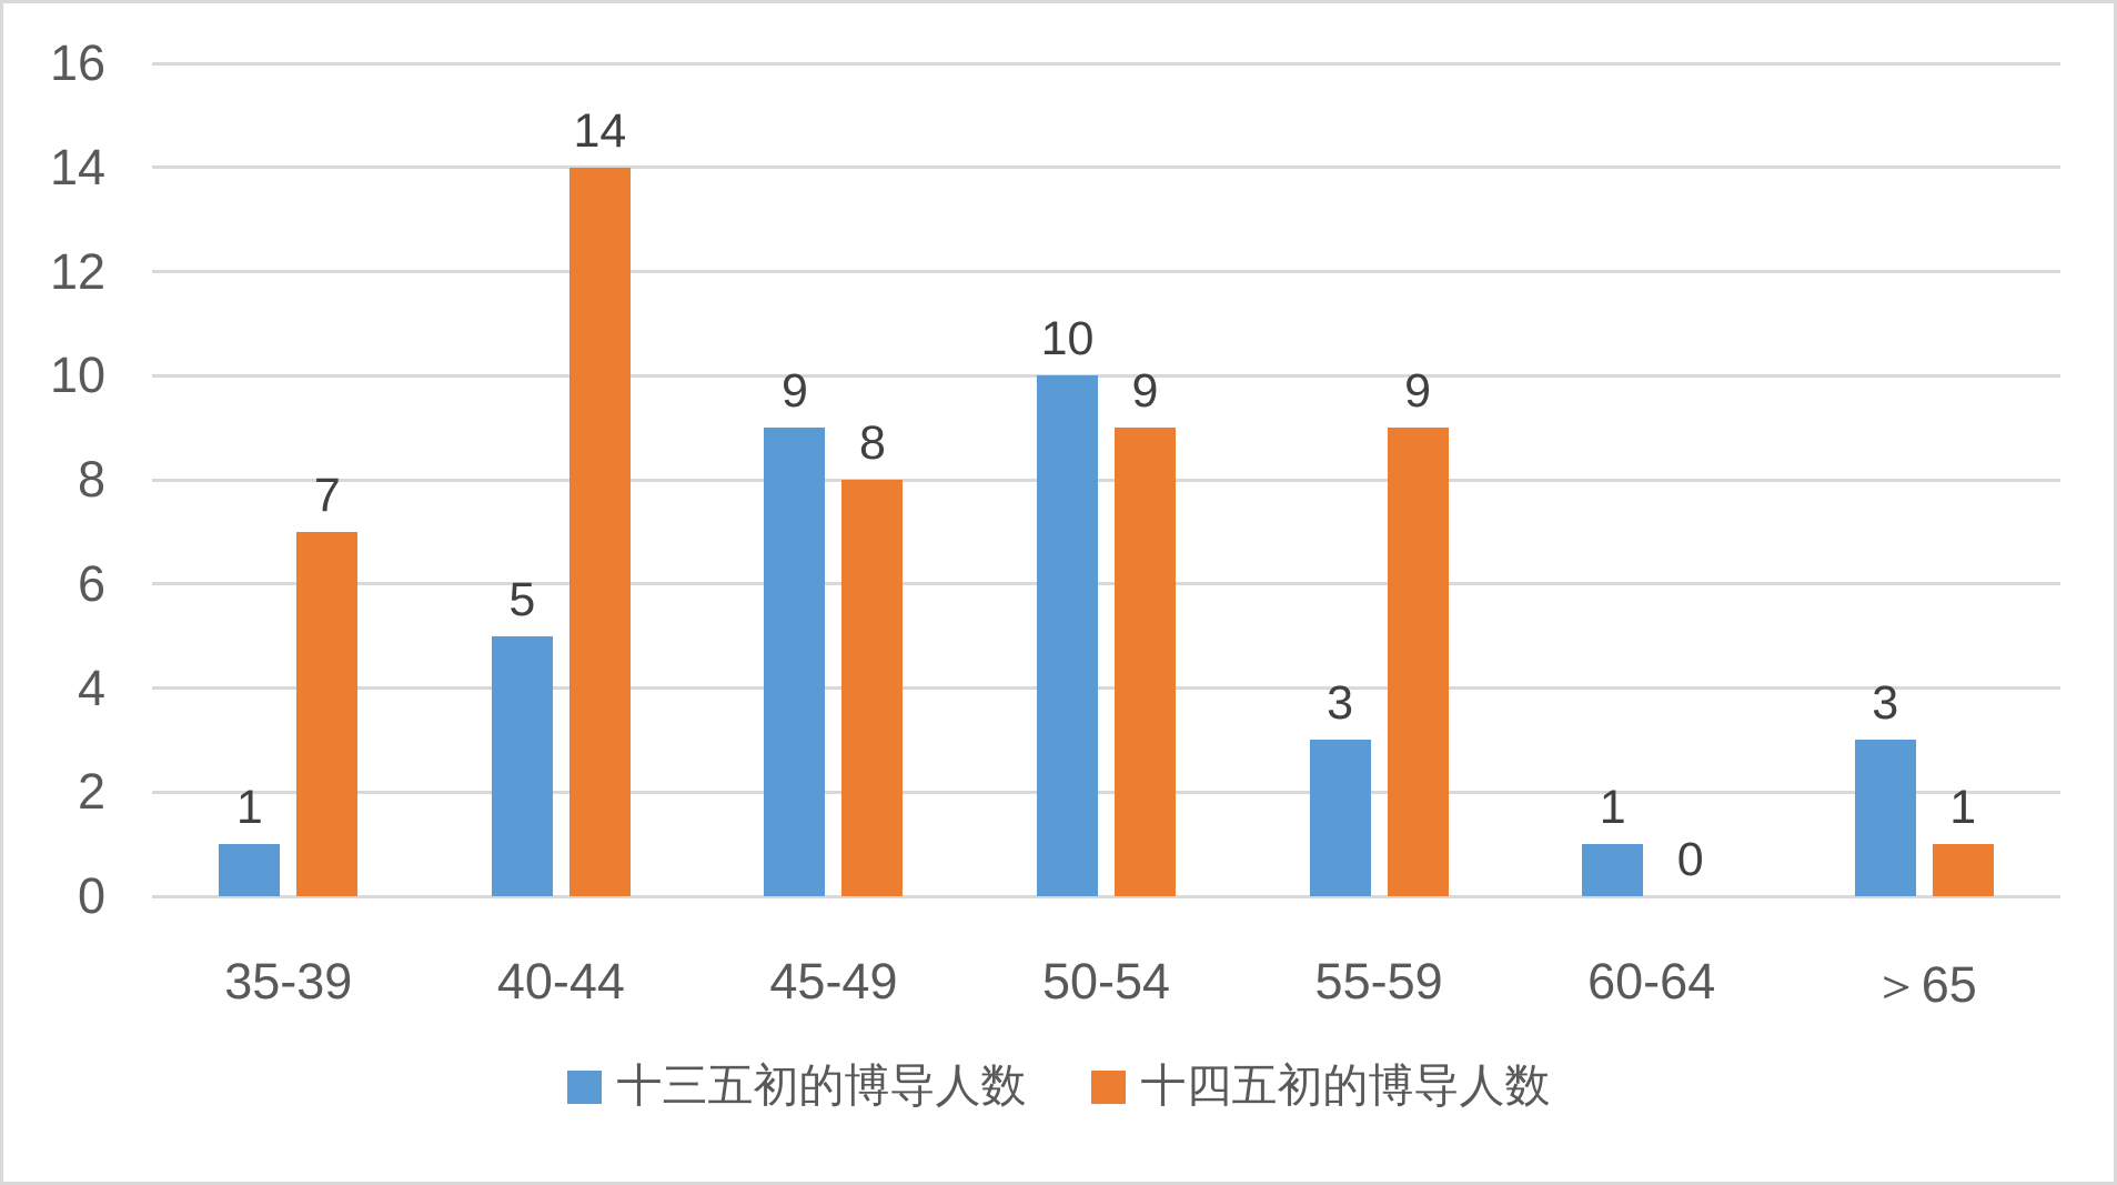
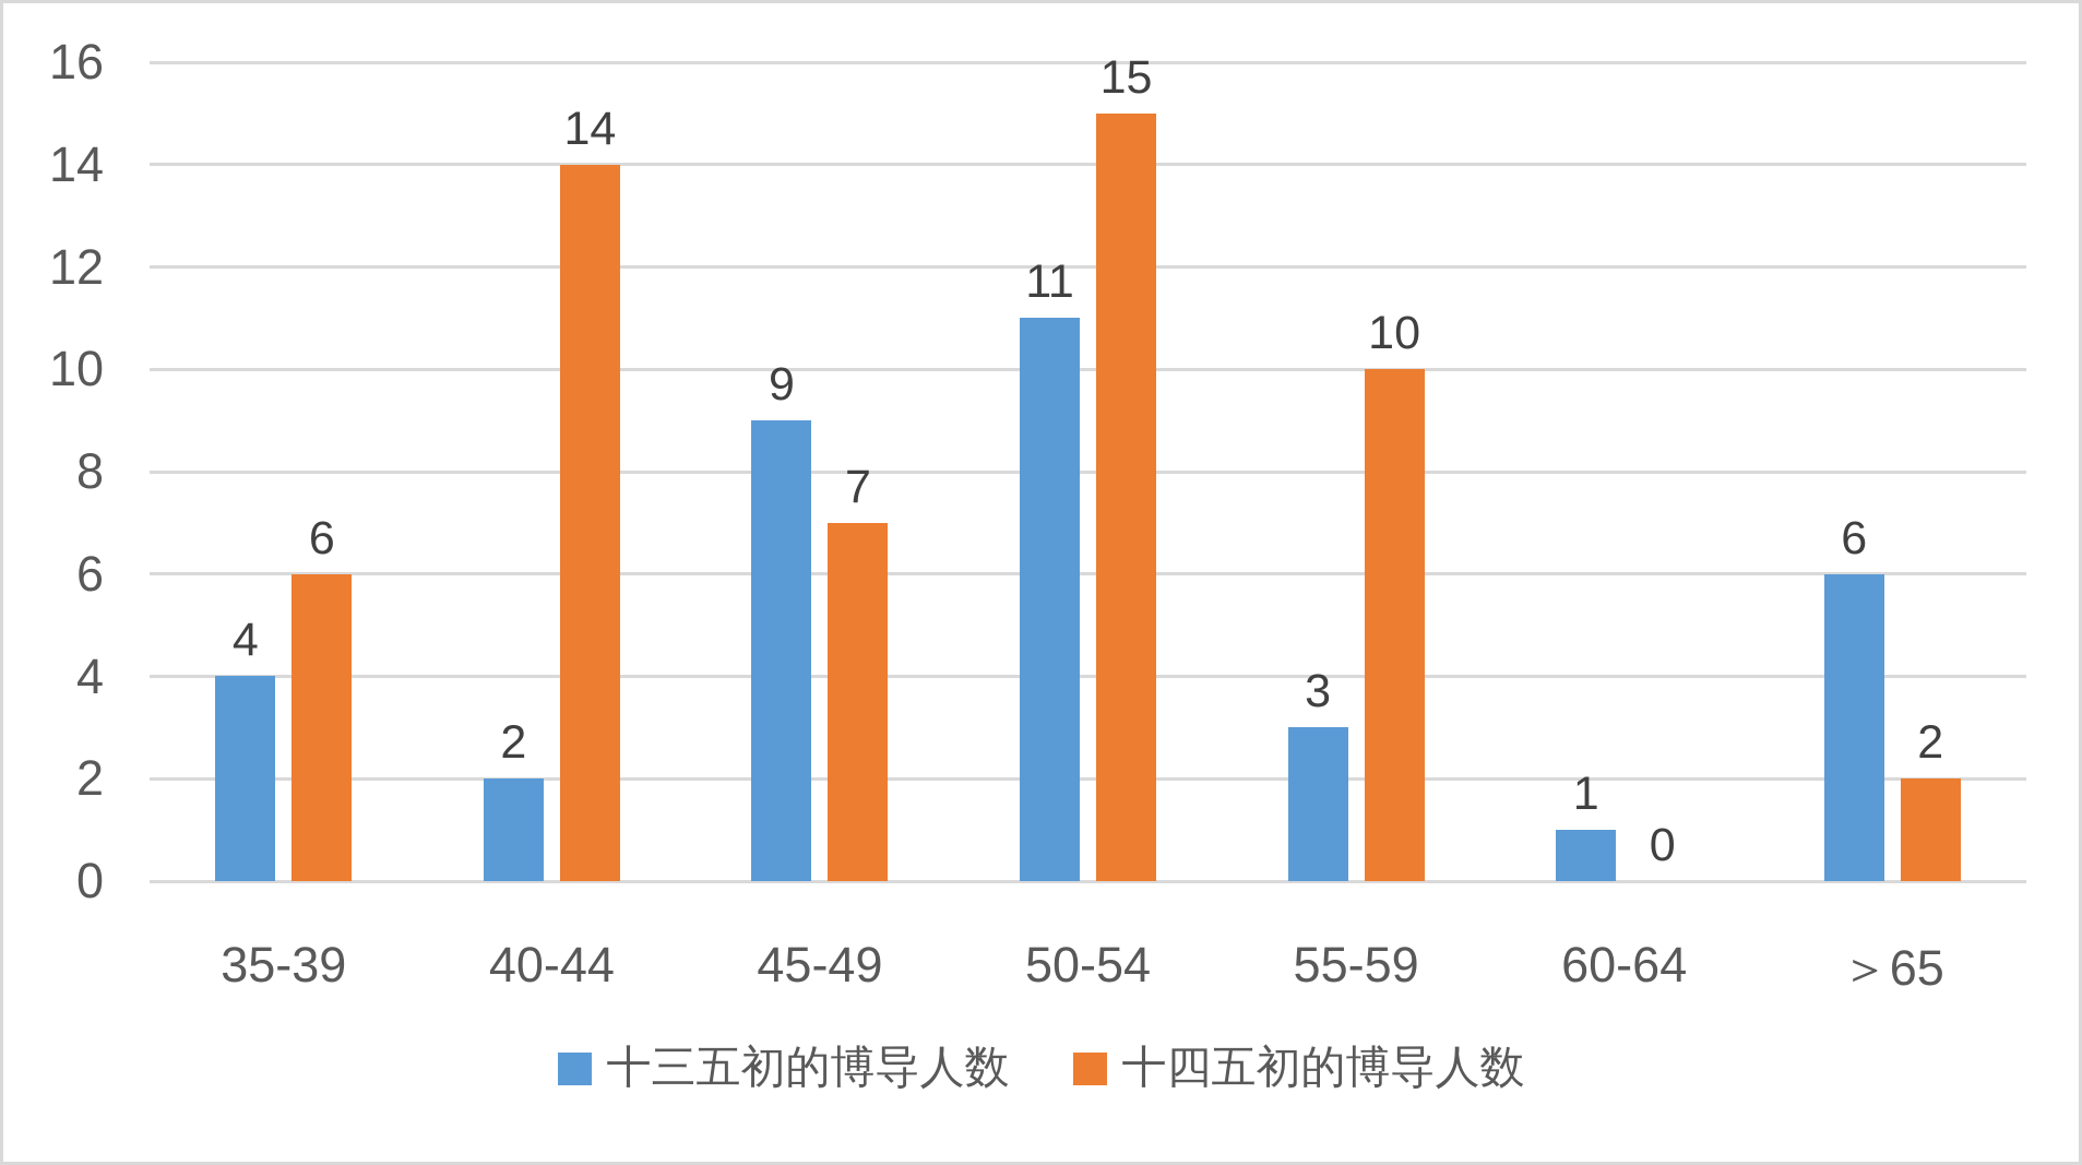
十三五初的博导人数/35-39: 1 -> 4
十四五初的博导人数/35-39: 7 -> 6
十三五初的博导人数/40-44: 5 -> 2
十四五初的博导人数/45-49: 8 -> 7
十三五初的博导人数/50-54: 10 -> 11
十四五初的博导人数/50-54: 9 -> 15
十四五初的博导人数/55-59: 9 -> 10
十三五初的博导人数/＞65: 3 -> 6
十四五初的博导人数/＞65: 1 -> 2
